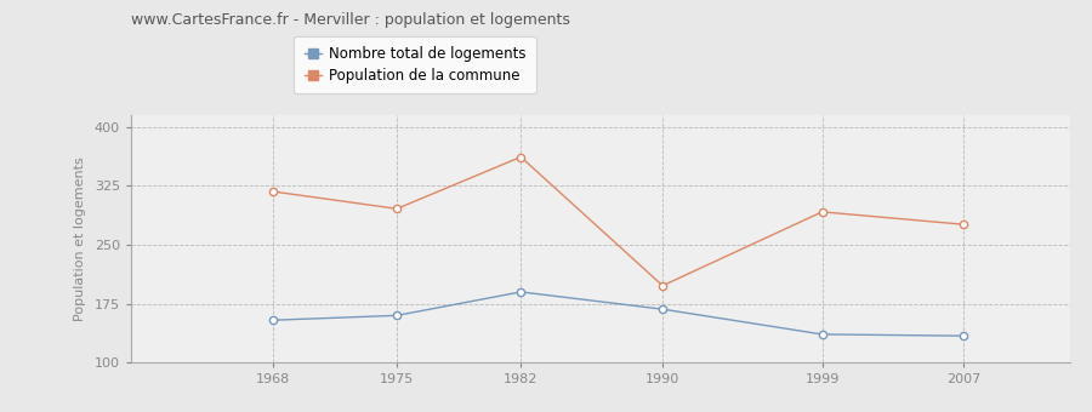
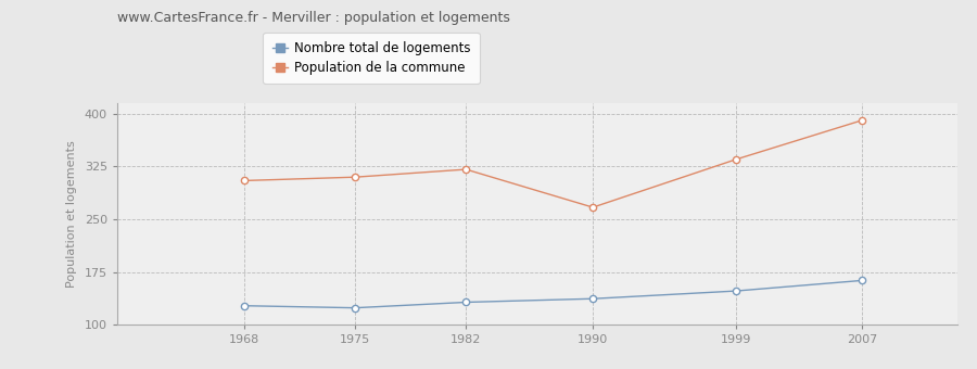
Nombre total de logements/1968: 154 -> 127
Population de la commune/1968: 318 -> 305
Nombre total de logements/1975: 160 -> 124
Population de la commune/1975: 296 -> 310
Nombre total de logements/1982: 190 -> 132
Population de la commune/1982: 362 -> 321
Nombre total de logements/1990: 168 -> 137
Population de la commune/1990: 198 -> 267
Nombre total de logements/1999: 136 -> 148
Population de la commune/1999: 292 -> 335
Nombre total de logements/2007: 134 -> 163
Population de la commune/2007: 276 -> 391
